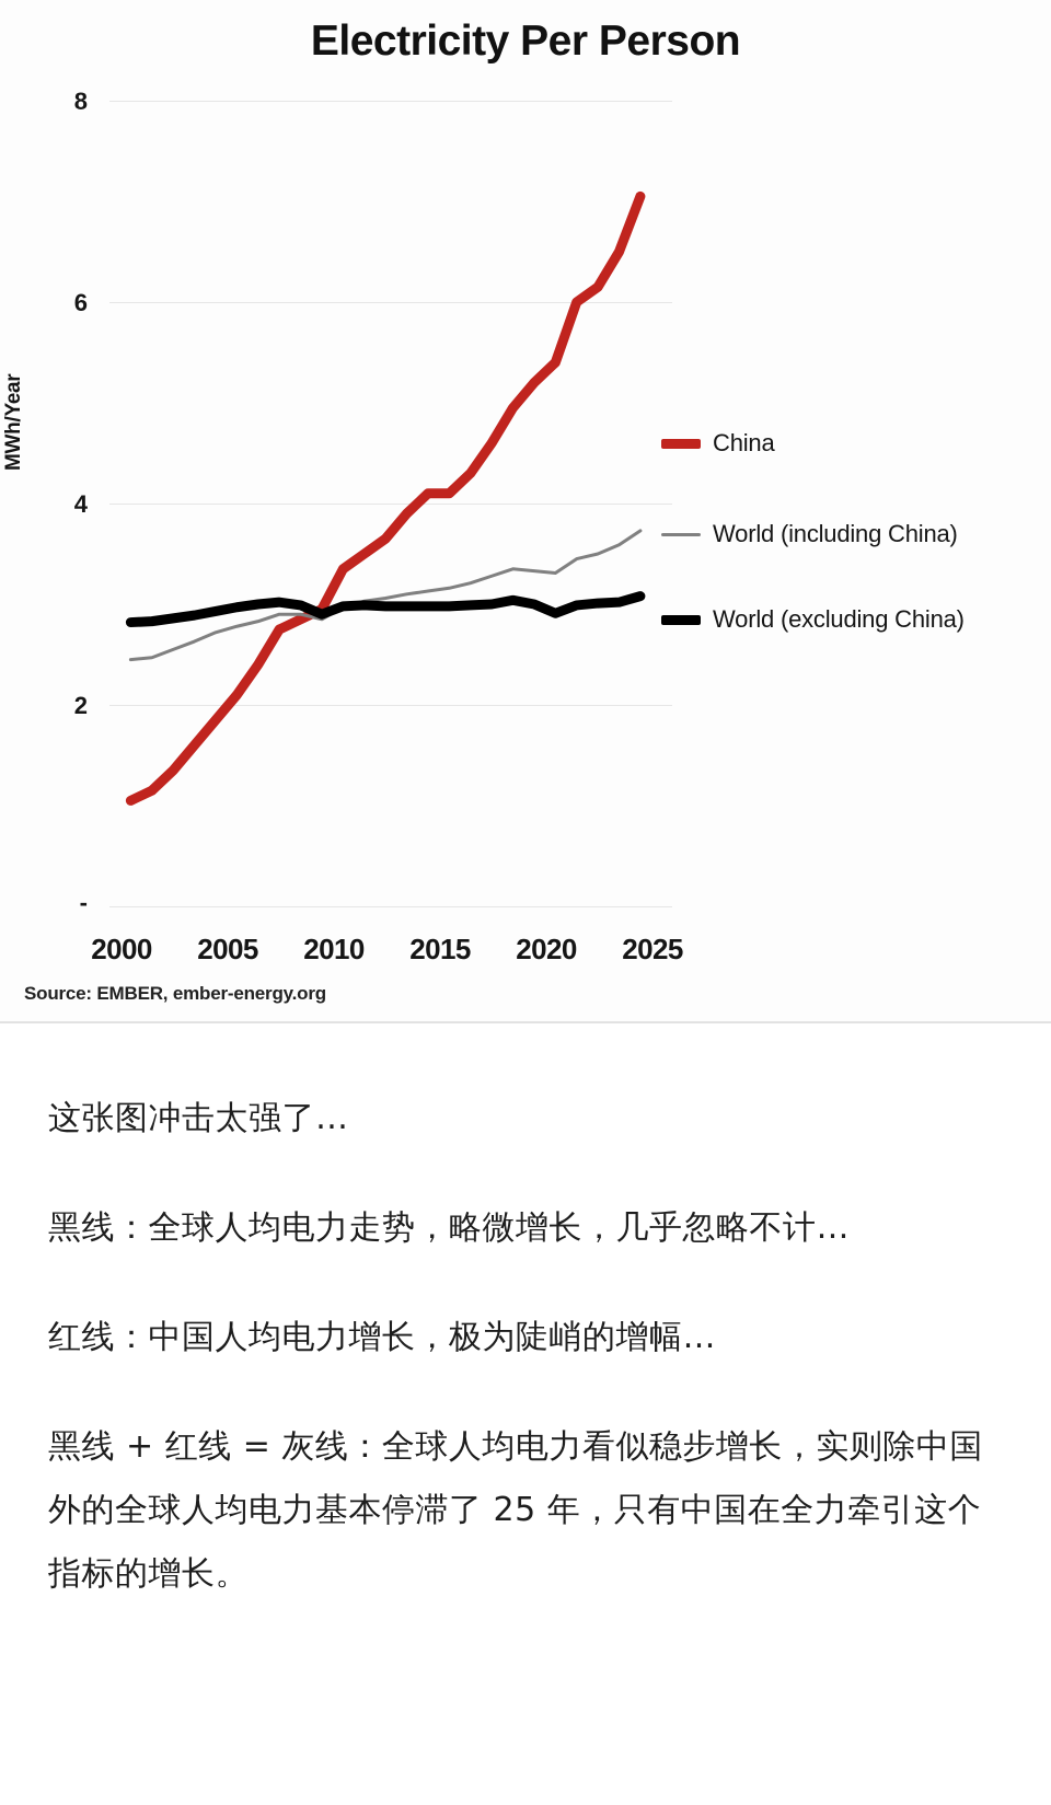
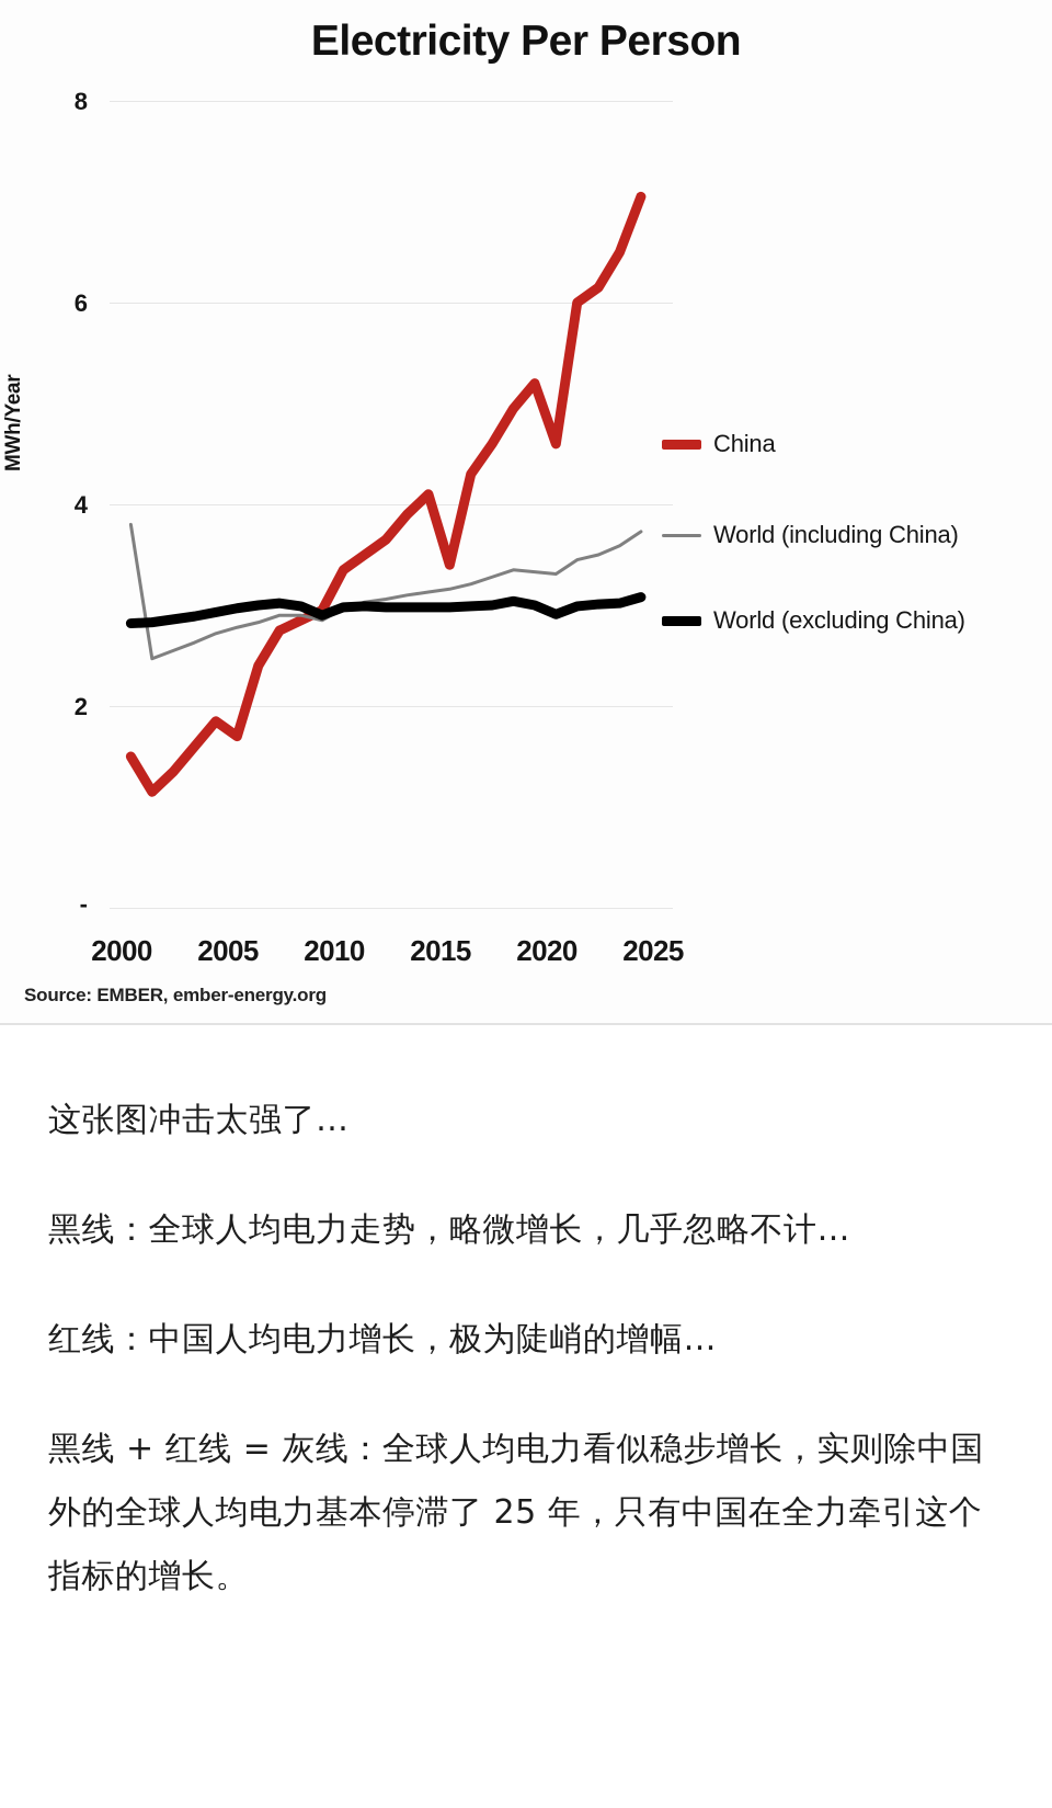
China/2000: 1.1 -> 1.5
World (including China)/2000: 2.5 -> 3.8
China/2005: 2.1 -> 1.7
China/2015: 4.1 -> 3.4
China/2020: 5.4 -> 4.6
